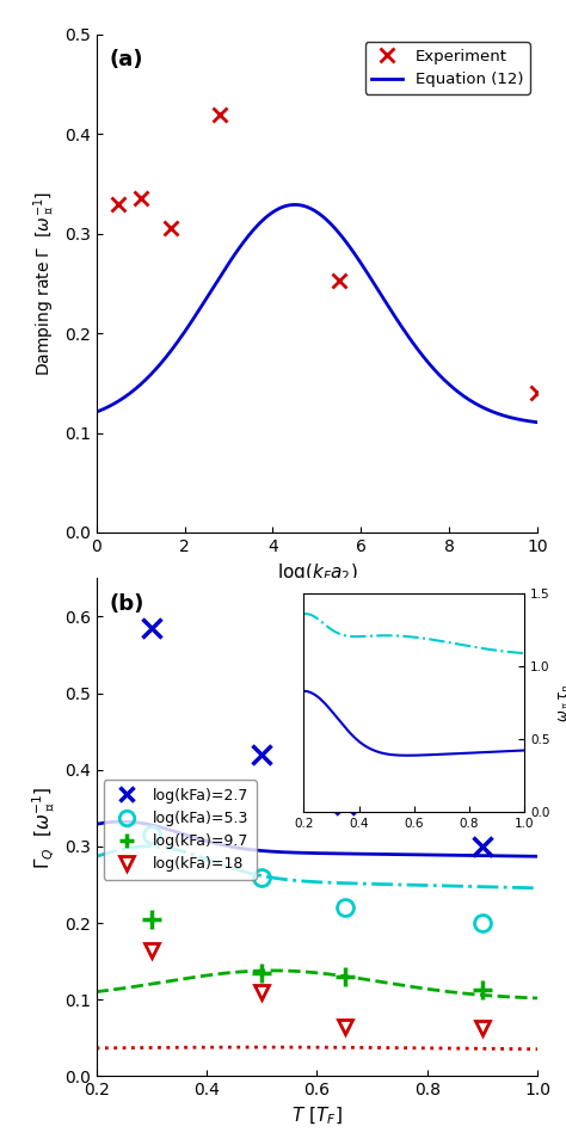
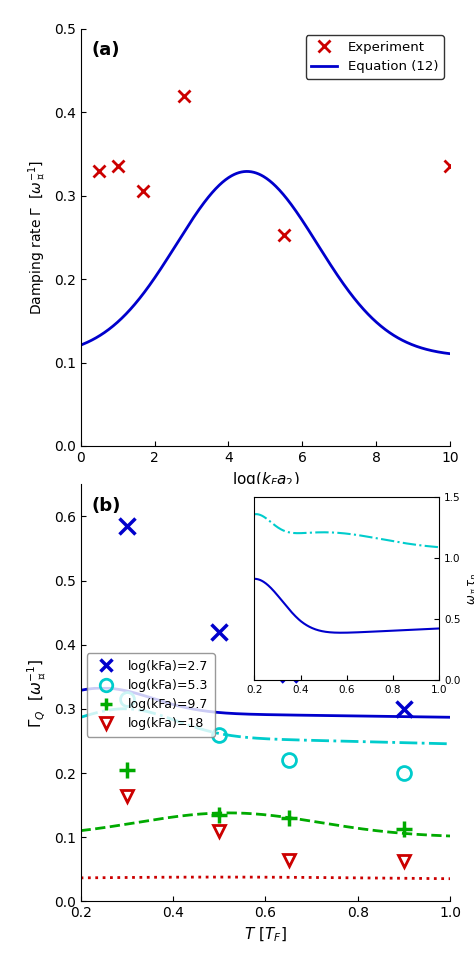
Experiment/10: 0.140 -> 0.336
